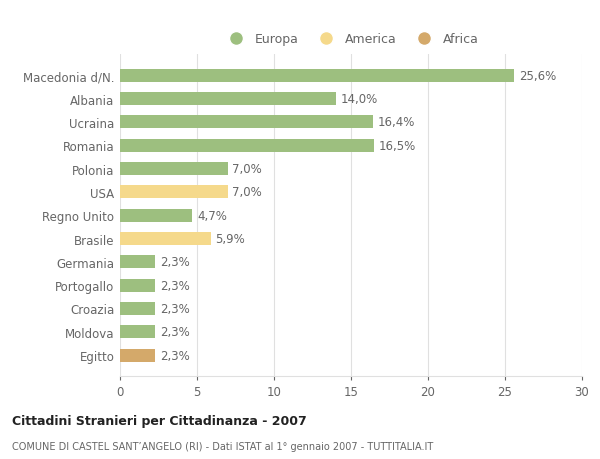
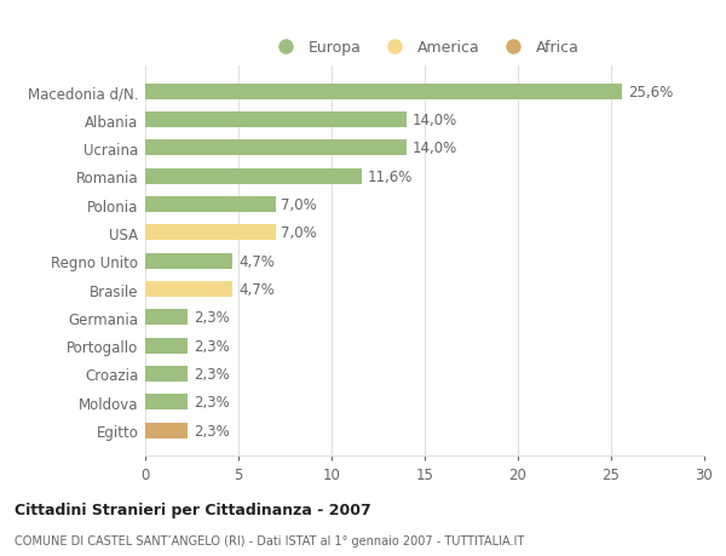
Ucraina: 16,4% -> 14,0%
Romania: 16,5% -> 11,6%
Brasile: 5,9% -> 4,7%
